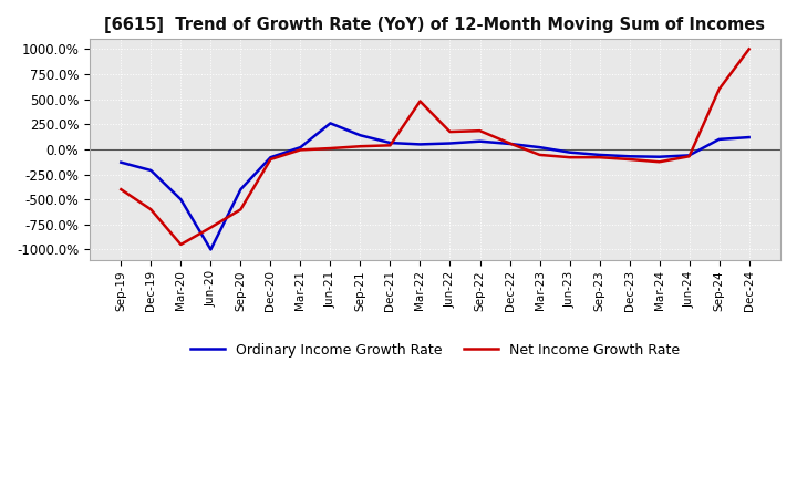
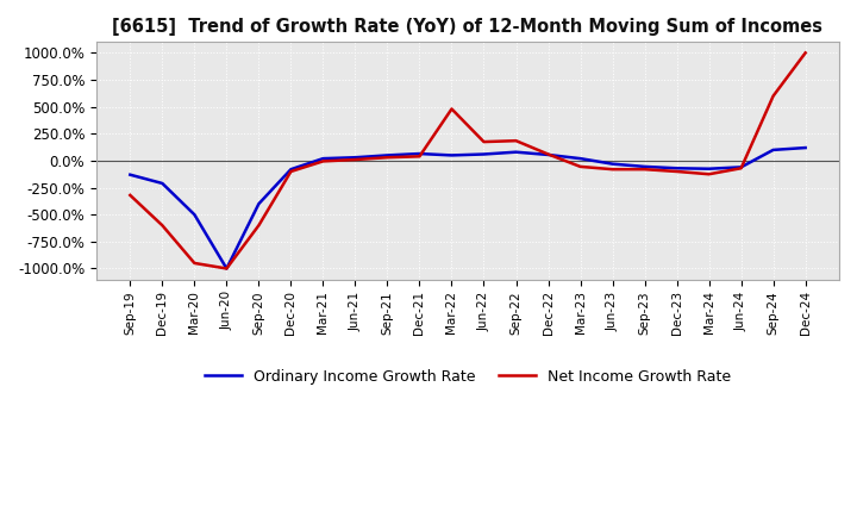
Net Income Growth Rate/Sep-19: -400% -> -320%
Net Income Growth Rate/Jun-20: -780% -> -1000%
Ordinary Income Growth Rate/Jun-21: 260% -> 30%
Ordinary Income Growth Rate/Sep-21: 140% -> 50%
